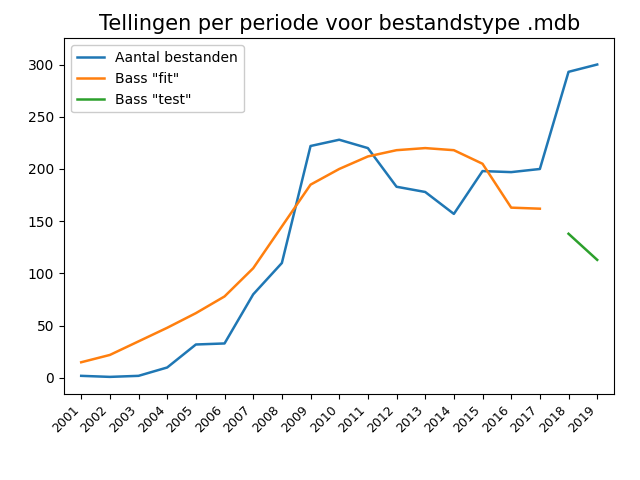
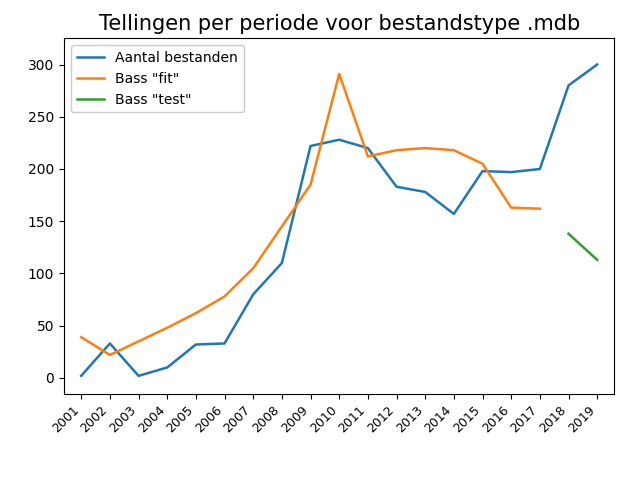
Bass "fit"/2001: 15 -> 39
Aantal bestanden/2002: 1 -> 33
Bass "fit"/2010: 200 -> 291
Aantal bestanden/2018: 293 -> 280
